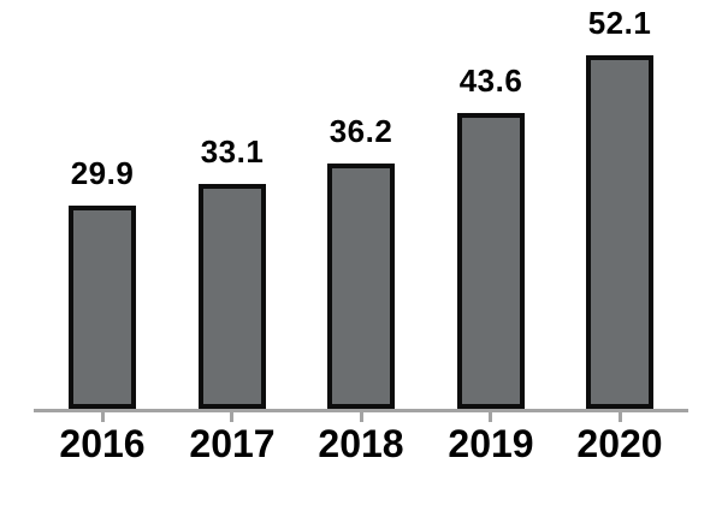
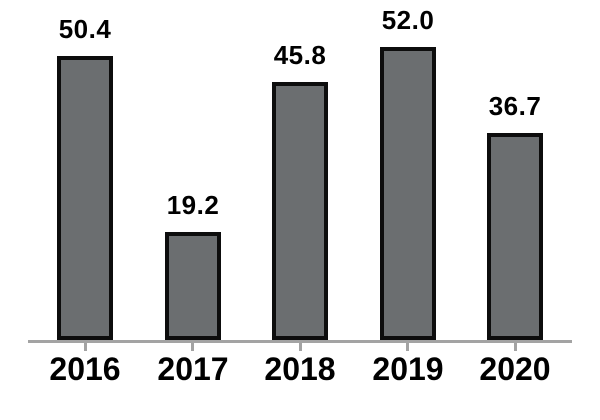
2016: 29.9 -> 50.4
2017: 33.1 -> 19.2
2018: 36.2 -> 45.8
2019: 43.6 -> 52.0
2020: 52.1 -> 36.7
